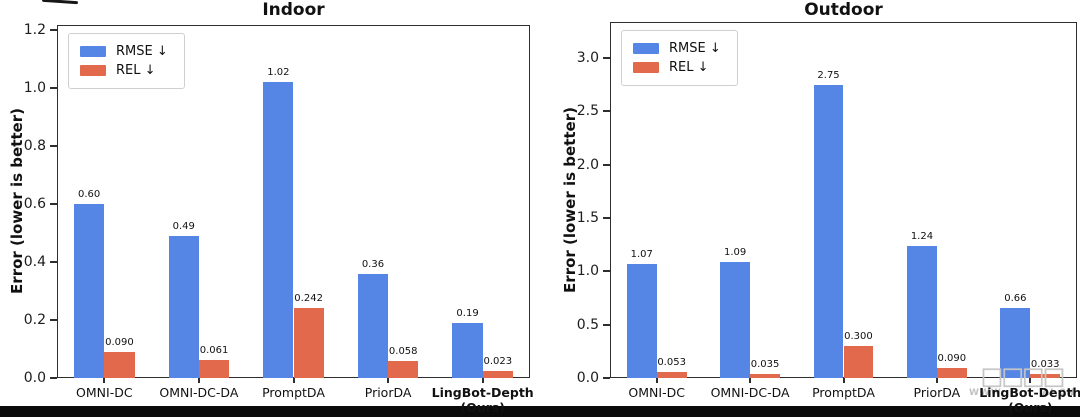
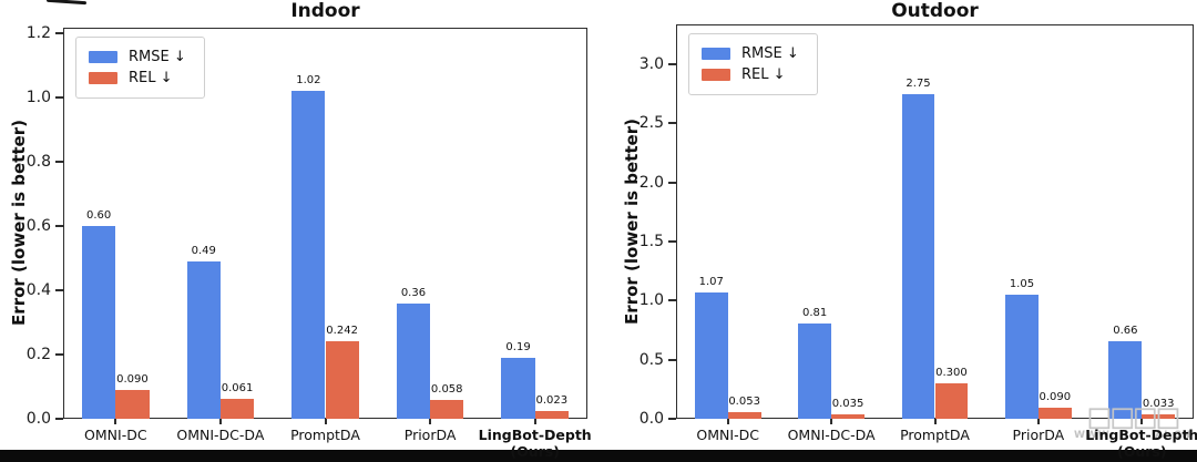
Outdoor/RMSE ↓/OMNI-DC-DA: 1.09 -> 0.81
Outdoor/RMSE ↓/PriorDA: 1.24 -> 1.05
